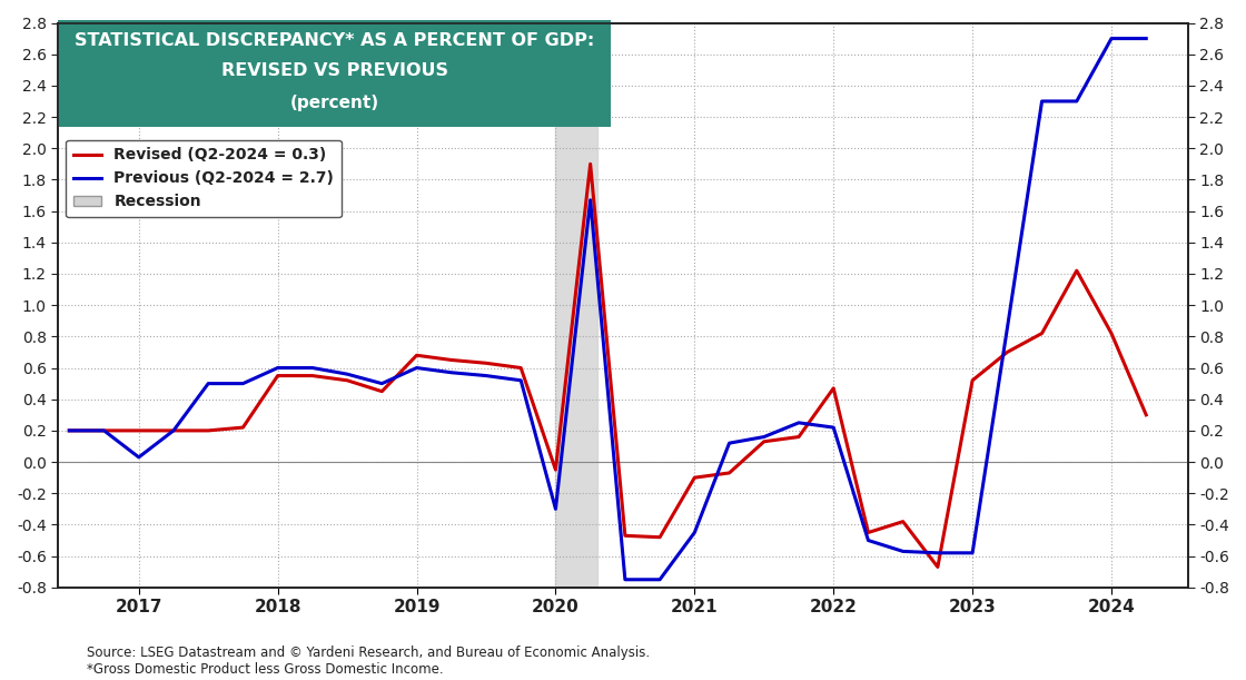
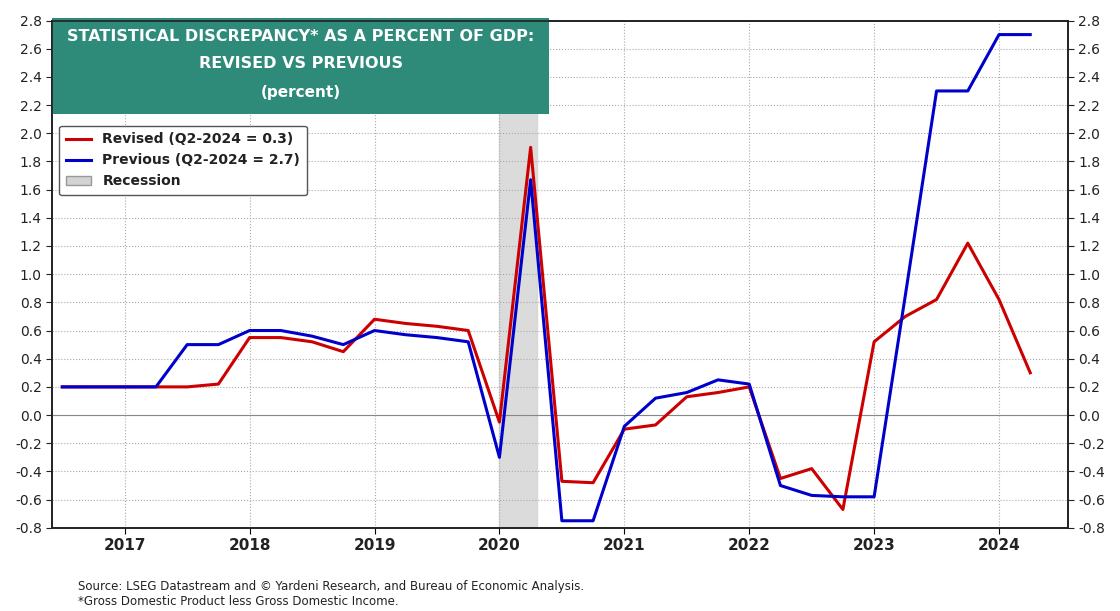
Previous (Q2-2024 = 2.7)/2017: 0.03 -> 0.20
Previous (Q2-2024 = 2.7)/2021: -0.45 -> -0.08
Revised (Q2-2024 = 0.3)/2022: 0.47 -> 0.20
